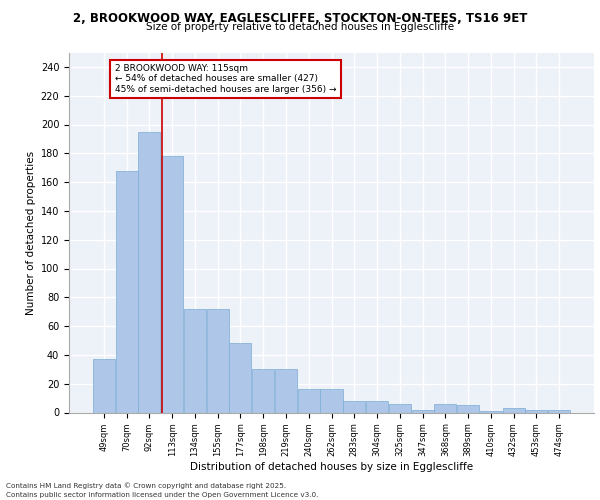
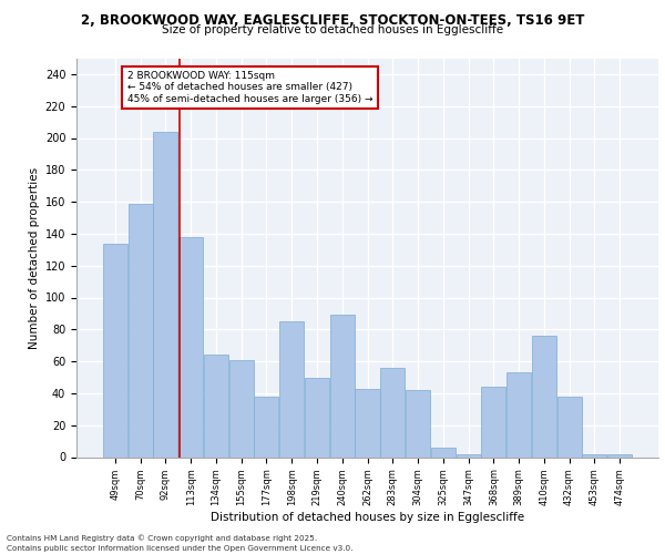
49sqm: 37 -> 134
70sqm: 168 -> 159
92sqm: 195 -> 204
113sqm: 178 -> 138
134sqm: 72 -> 64
155sqm: 72 -> 61
177sqm: 48 -> 38
198sqm: 30 -> 85
219sqm: 30 -> 50
240sqm: 16 -> 89
262sqm: 16 -> 43
283sqm: 8 -> 56
304sqm: 8 -> 42
368sqm: 6 -> 44
389sqm: 5 -> 53
410sqm: 1 -> 76
432sqm: 3 -> 38
